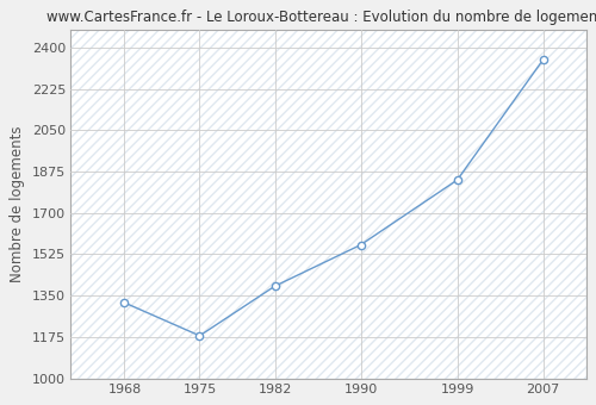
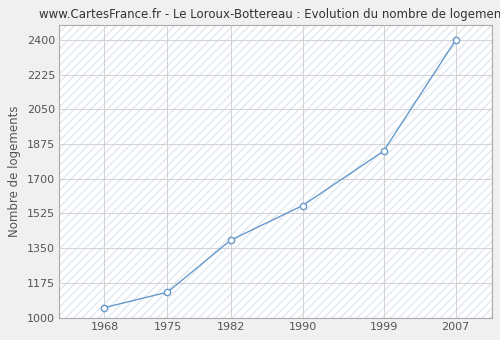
1968: 1320 -> 1050
1975: 1180 -> 1130
2007: 2350 -> 2400
